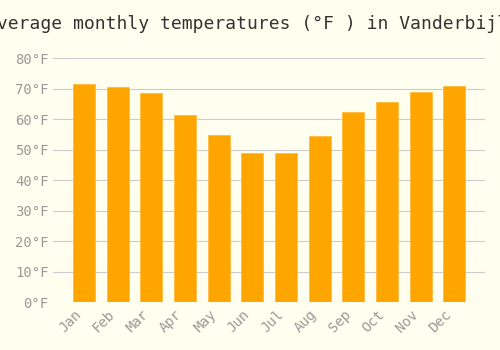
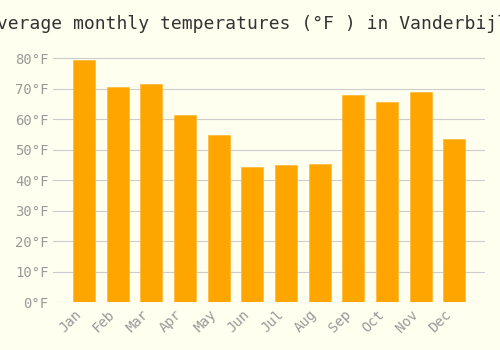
Jan: 71.5°F -> 79.5°F
Mar: 68.5°F -> 71.5°F
Jun: 49.0°F -> 44.5°F
Jul: 49.0°F -> 45.0°F
Aug: 54.5°F -> 45.5°F
Sep: 62.5°F -> 68.0°F
Dec: 71.0°F -> 53.5°F
